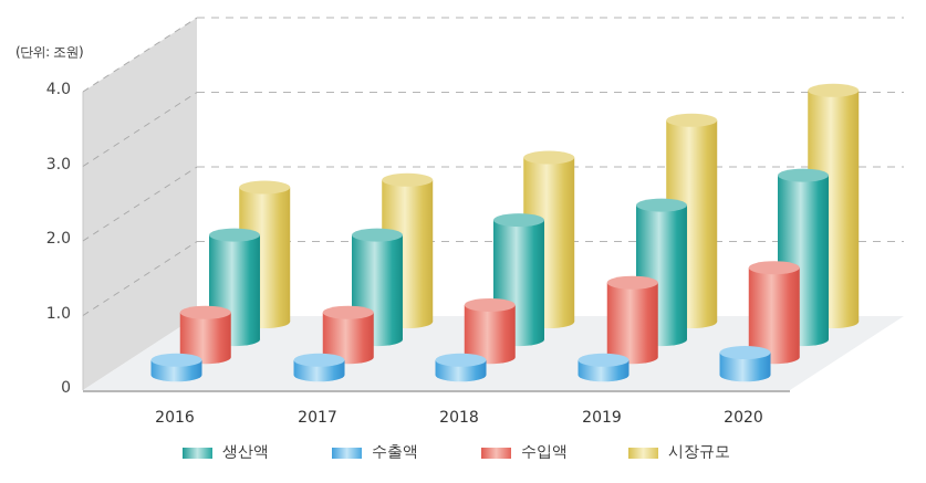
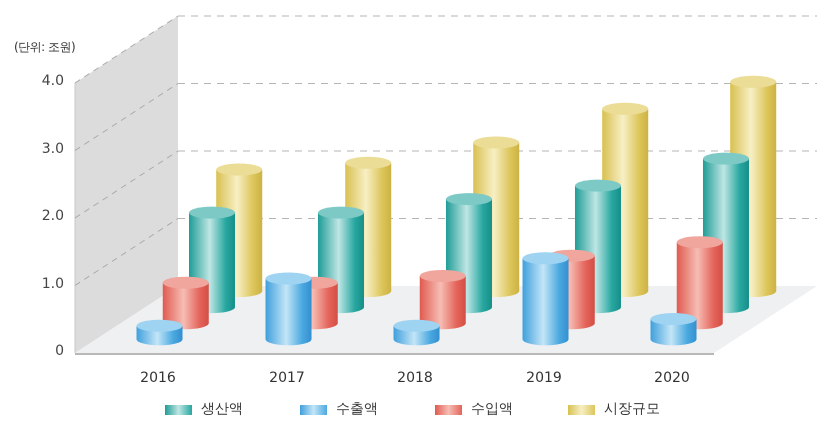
수출액/2017: 0.2 -> 0.9
수출액/2019: 0.2 -> 1.2
